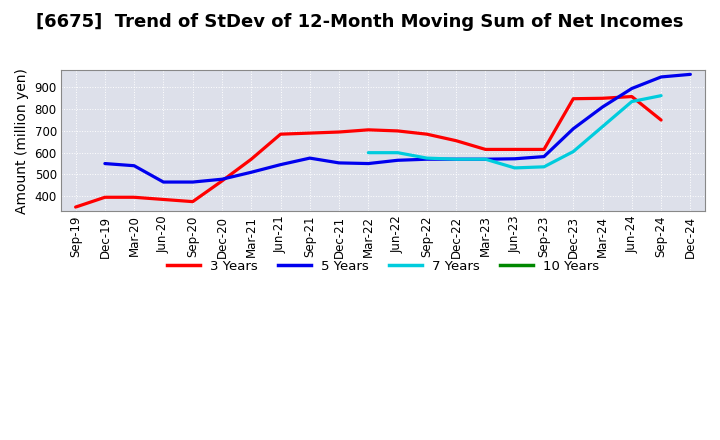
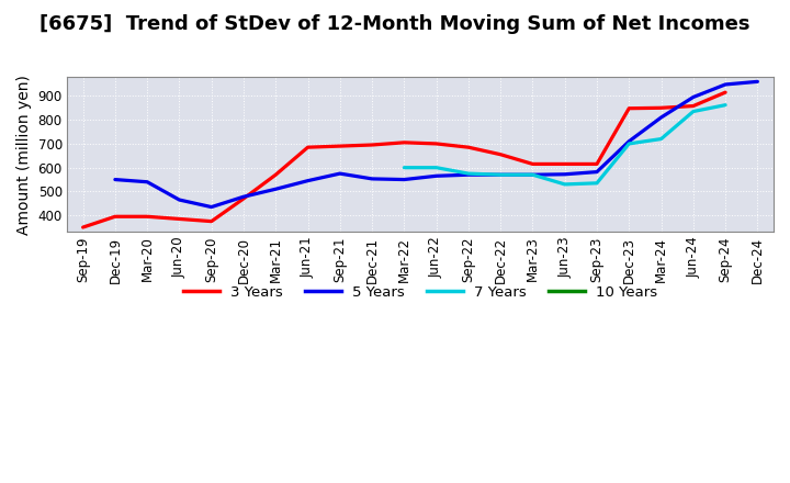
5 Years/Sep-20: 465 -> 435
7 Years/Dec-23: 605 -> 700
3 Years/Sep-24: 750 -> 915
